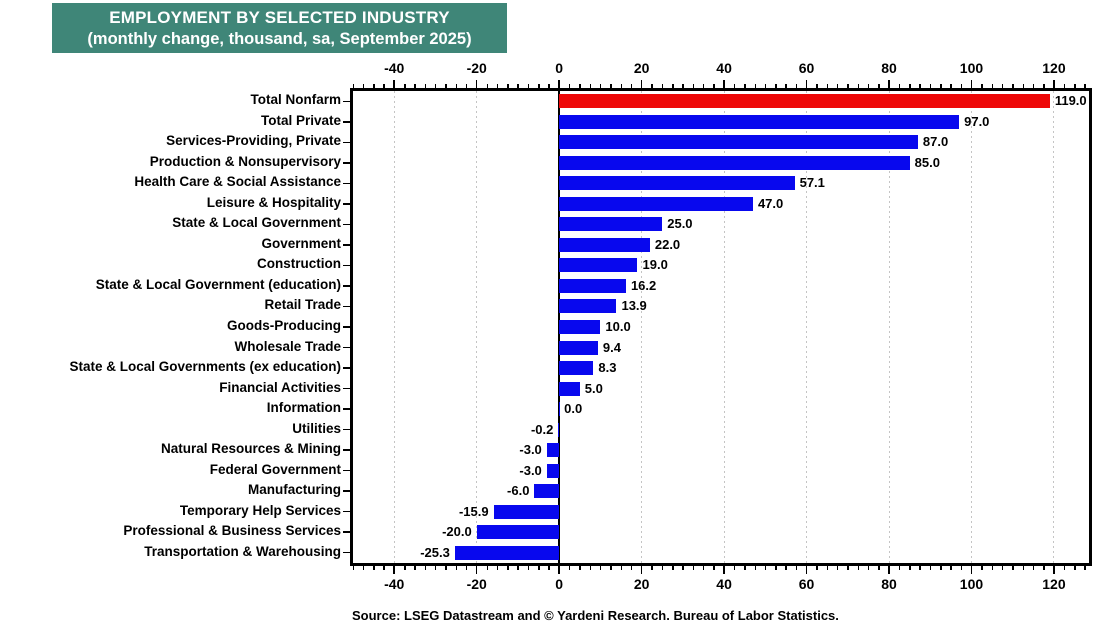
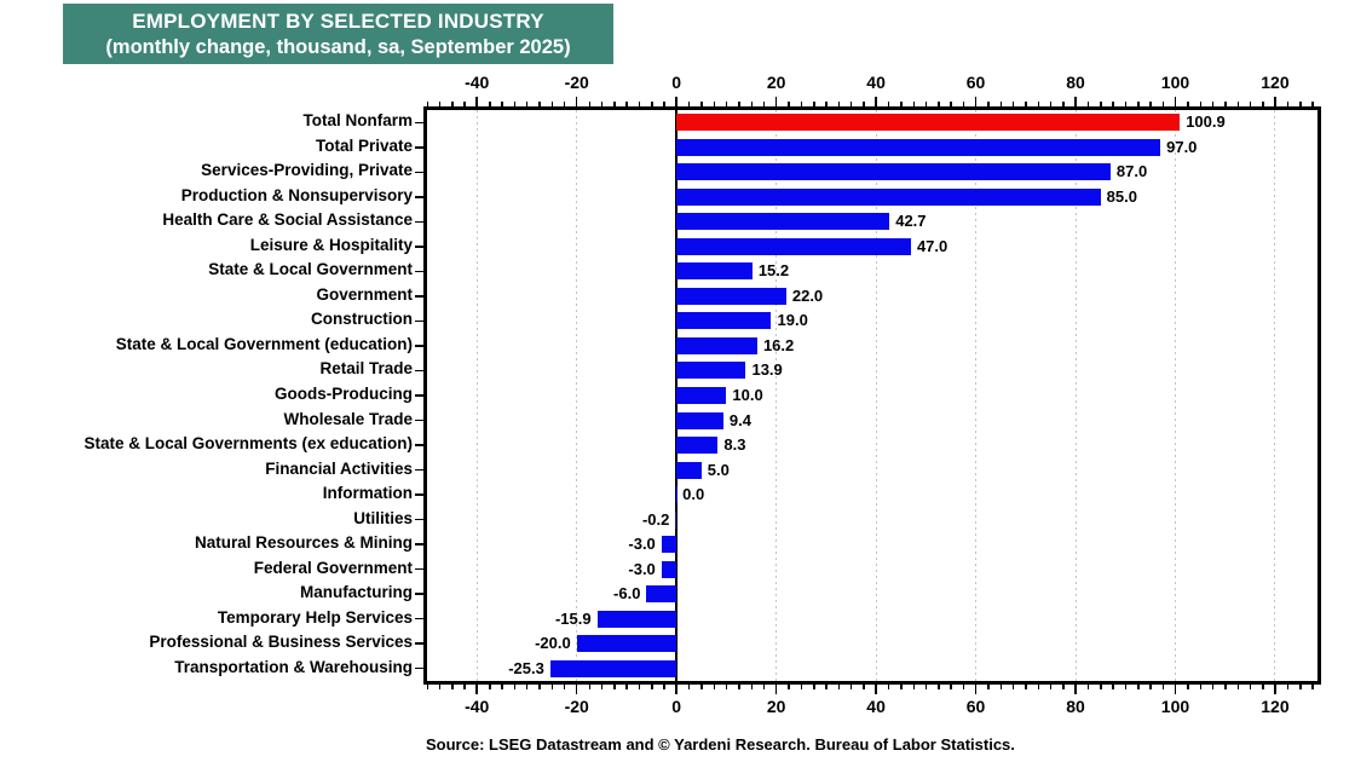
Total Nonfarm: 119.0 -> 100.9
Health Care & Social Assistance: 57.1 -> 42.7
State & Local Government: 25.0 -> 15.2
